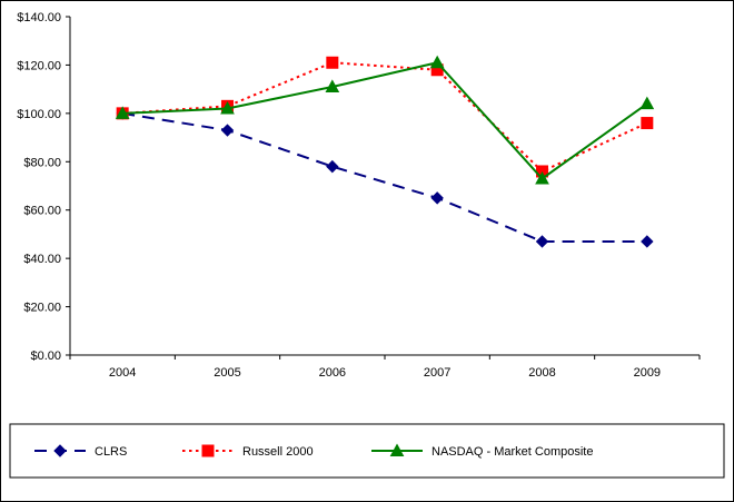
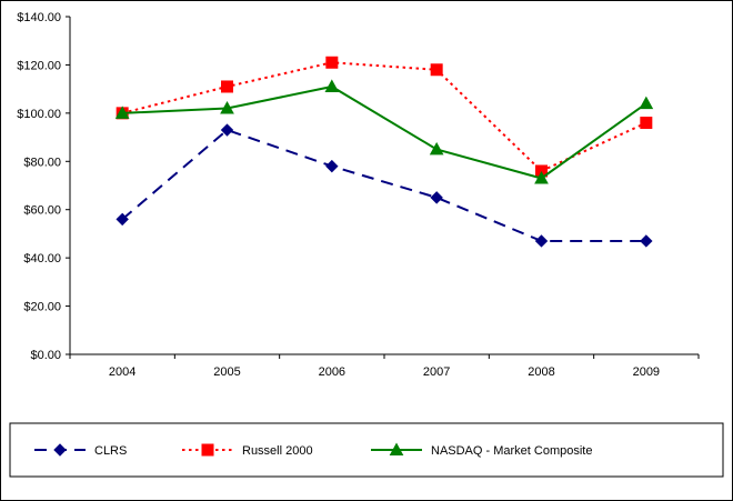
CLRS/2004: $100 -> $56
Russell 2000/2005: $103 -> $111
NASDAQ - Market Composite/2007: $121 -> $85
